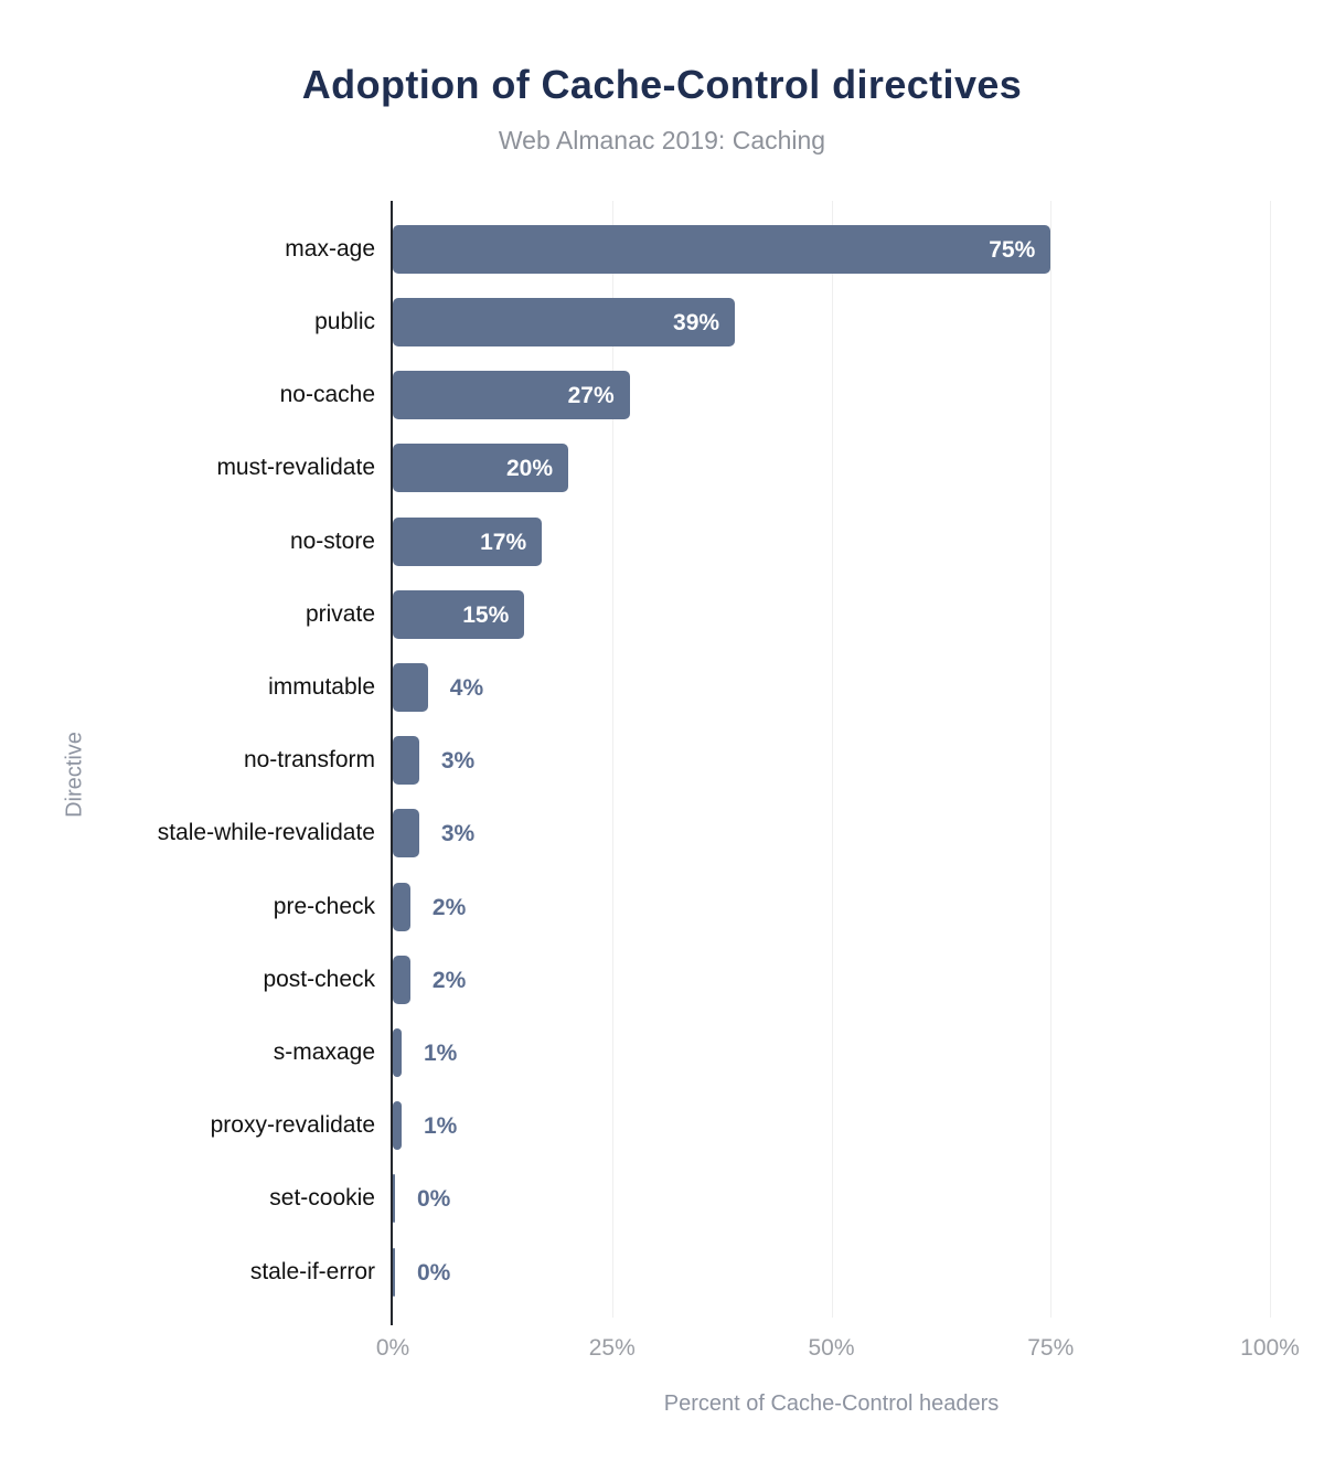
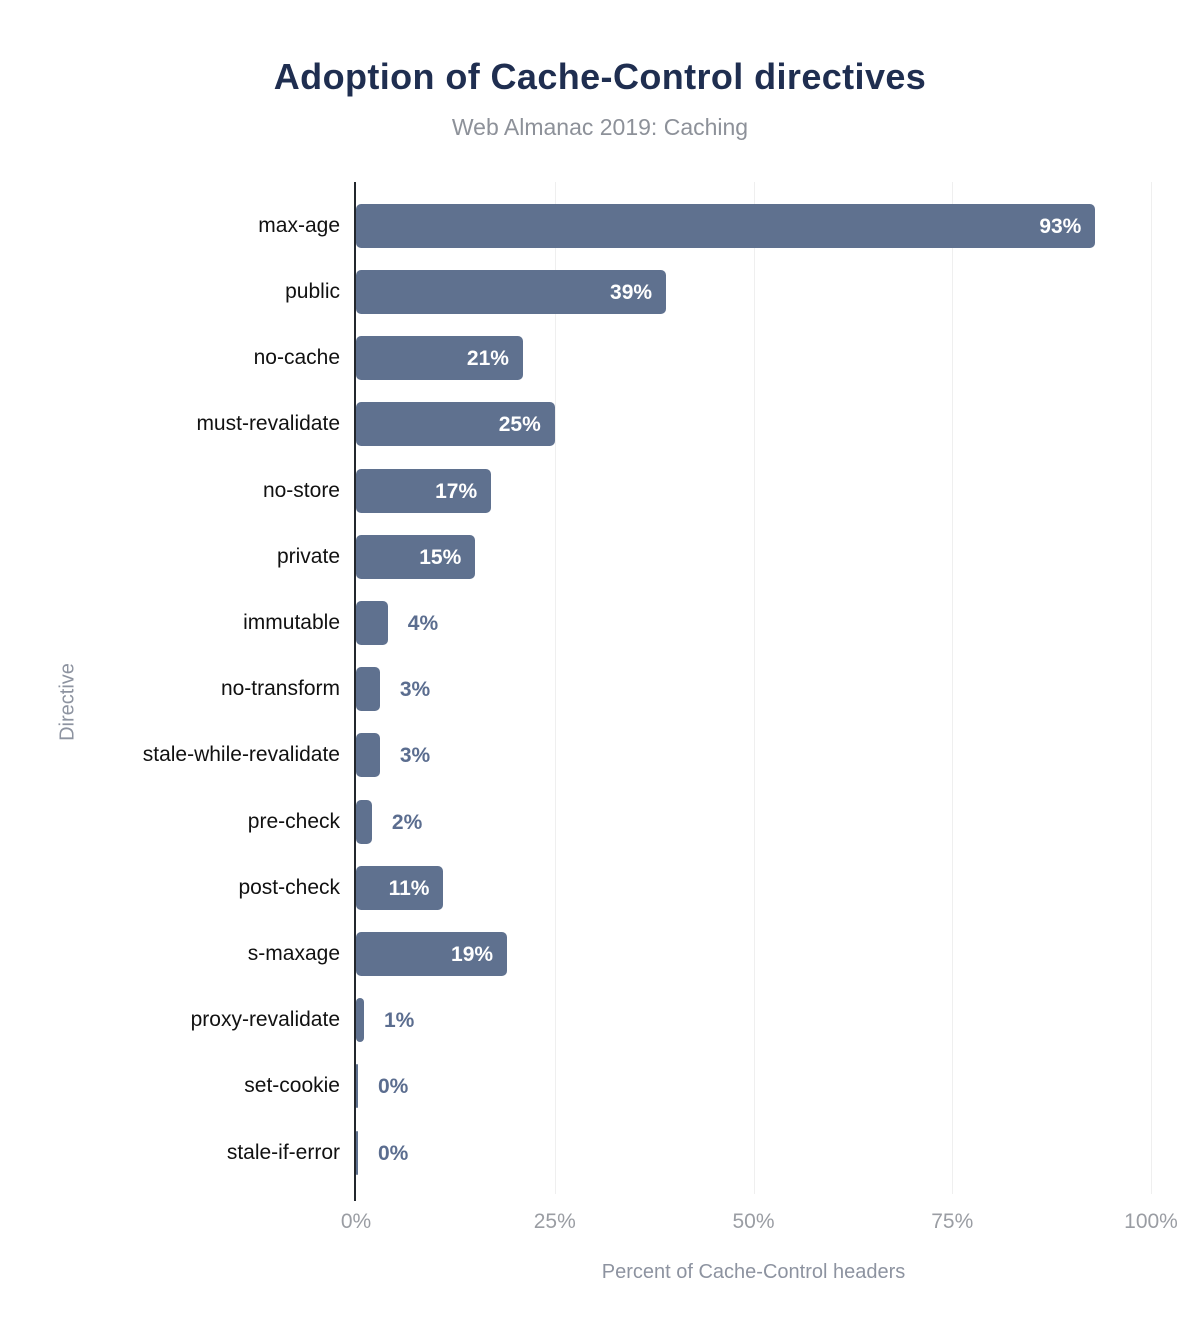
max-age: 75% -> 93%
no-cache: 27% -> 21%
must-revalidate: 20% -> 25%
post-check: 2% -> 11%
s-maxage: 1% -> 19%
